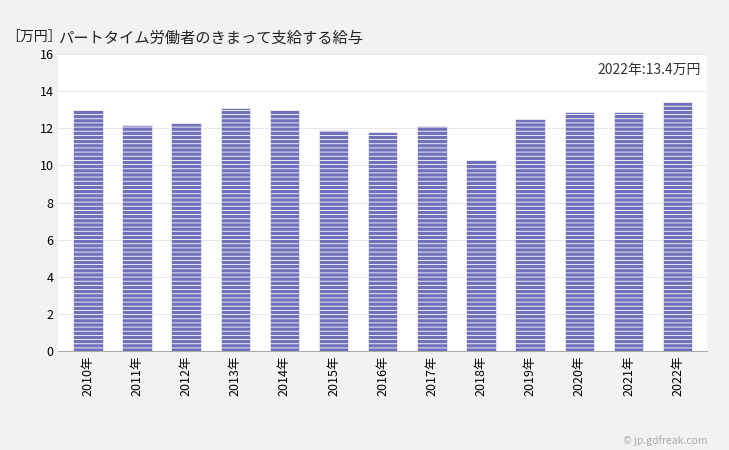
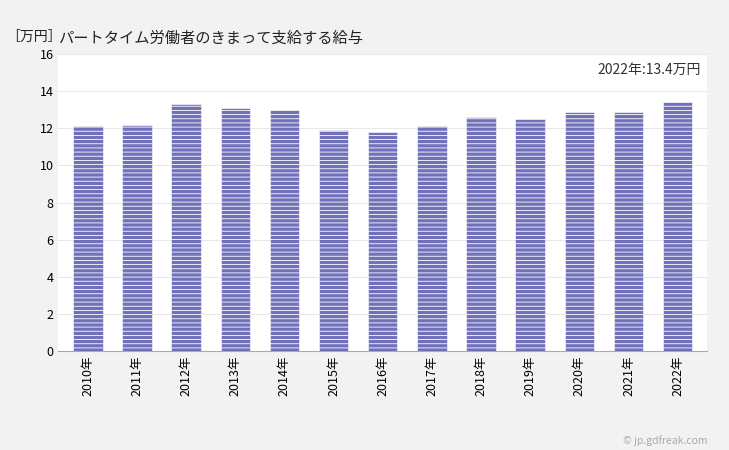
2010年: 13.0 -> 12.1
2012年: 12.3 -> 13.3
2018年: 10.3 -> 12.6
